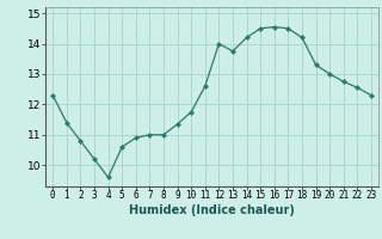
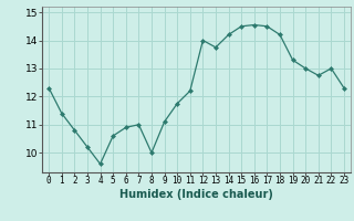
8: 11.00 -> 10.00
9: 11.35 -> 11.10
11: 12.60 -> 12.20
22: 12.55 -> 13.00
